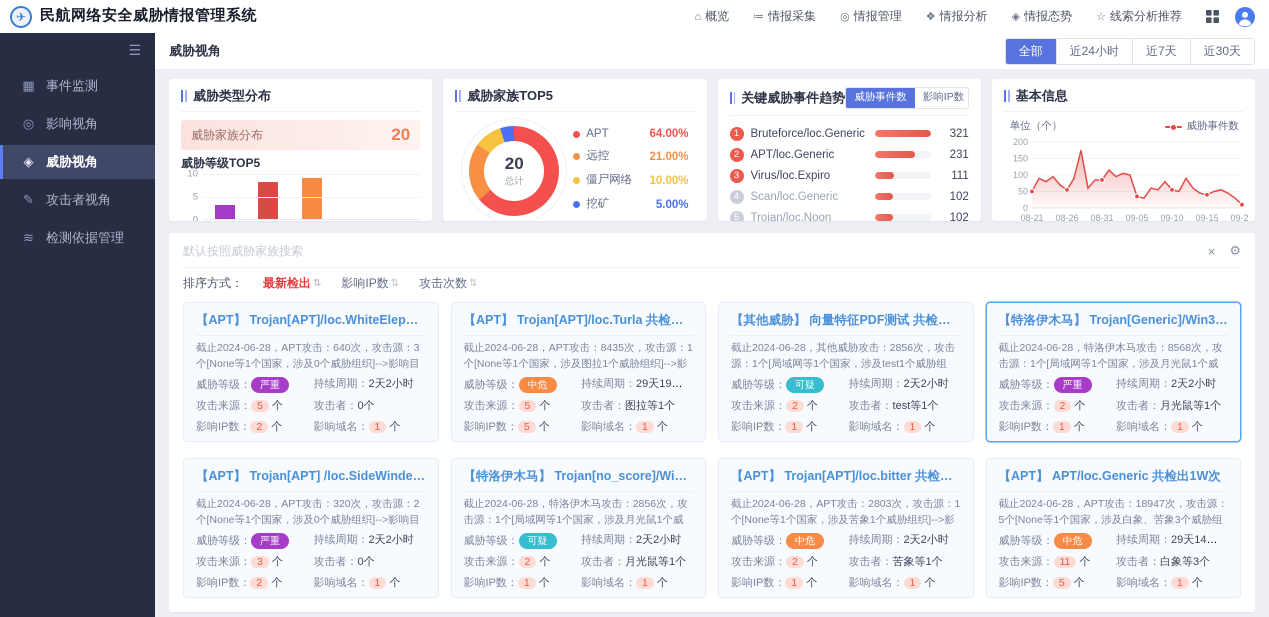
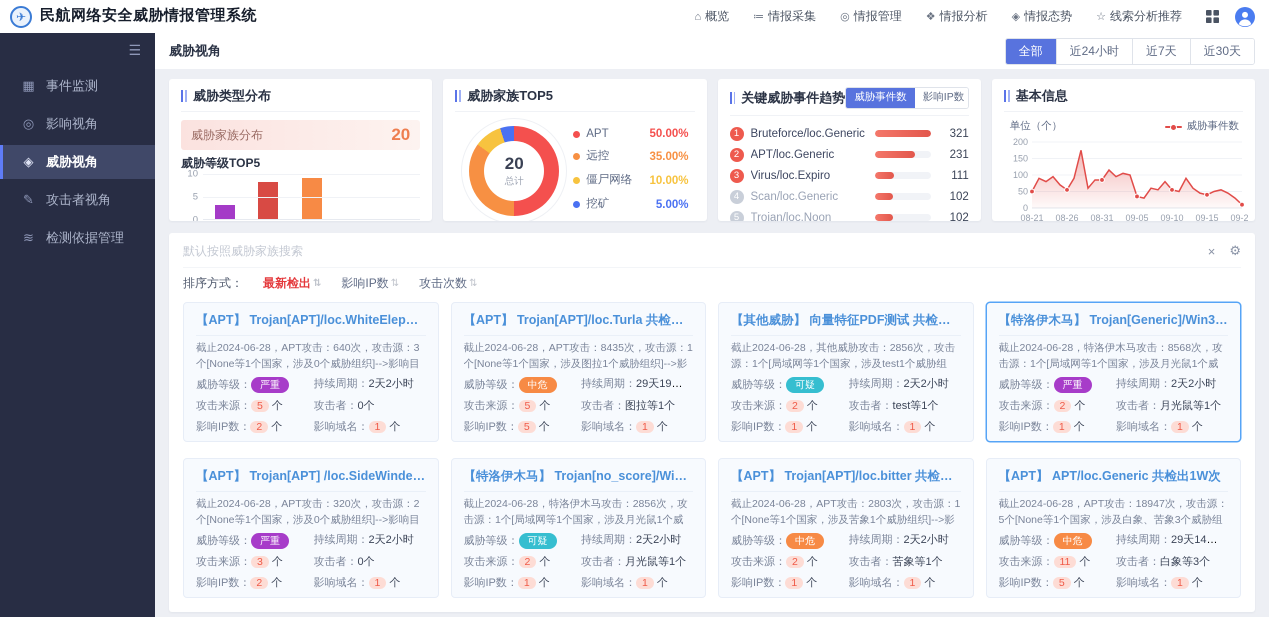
威胁家族TOP5/APT: 64.00% -> 50.00%
威胁家族TOP5/远控: 21.00% -> 35.00%
